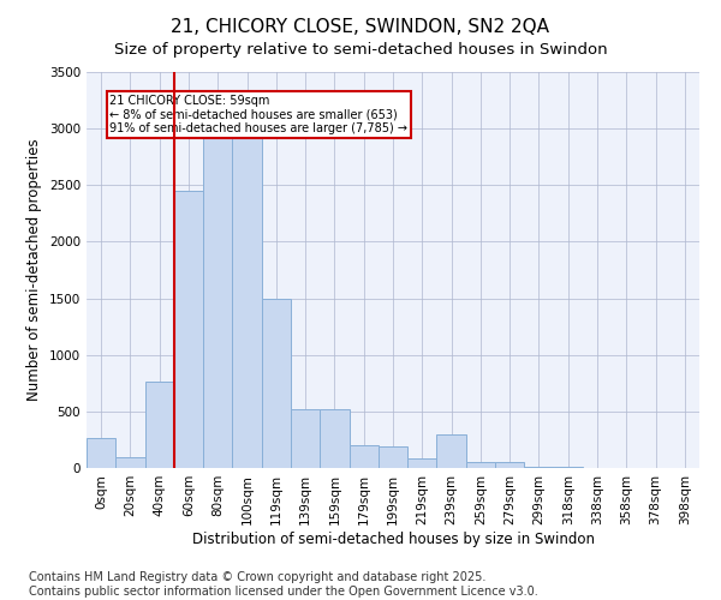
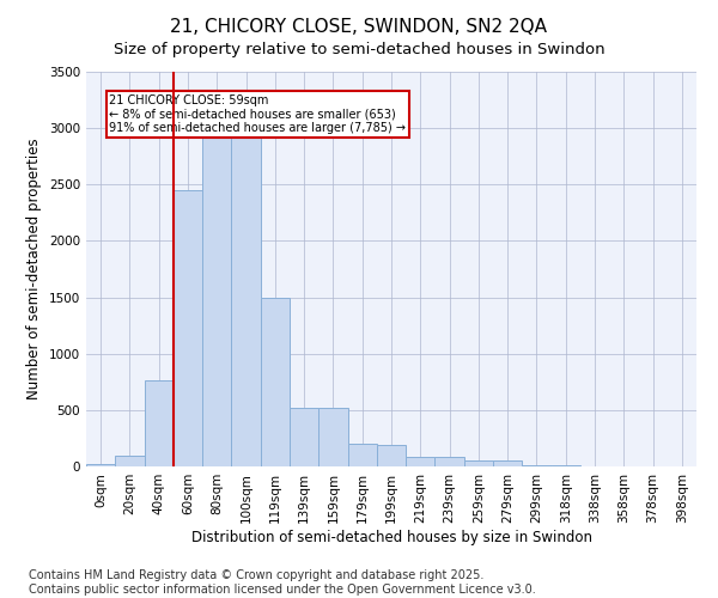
0sqm: 260 -> 20
239sqm: 300 -> 80
